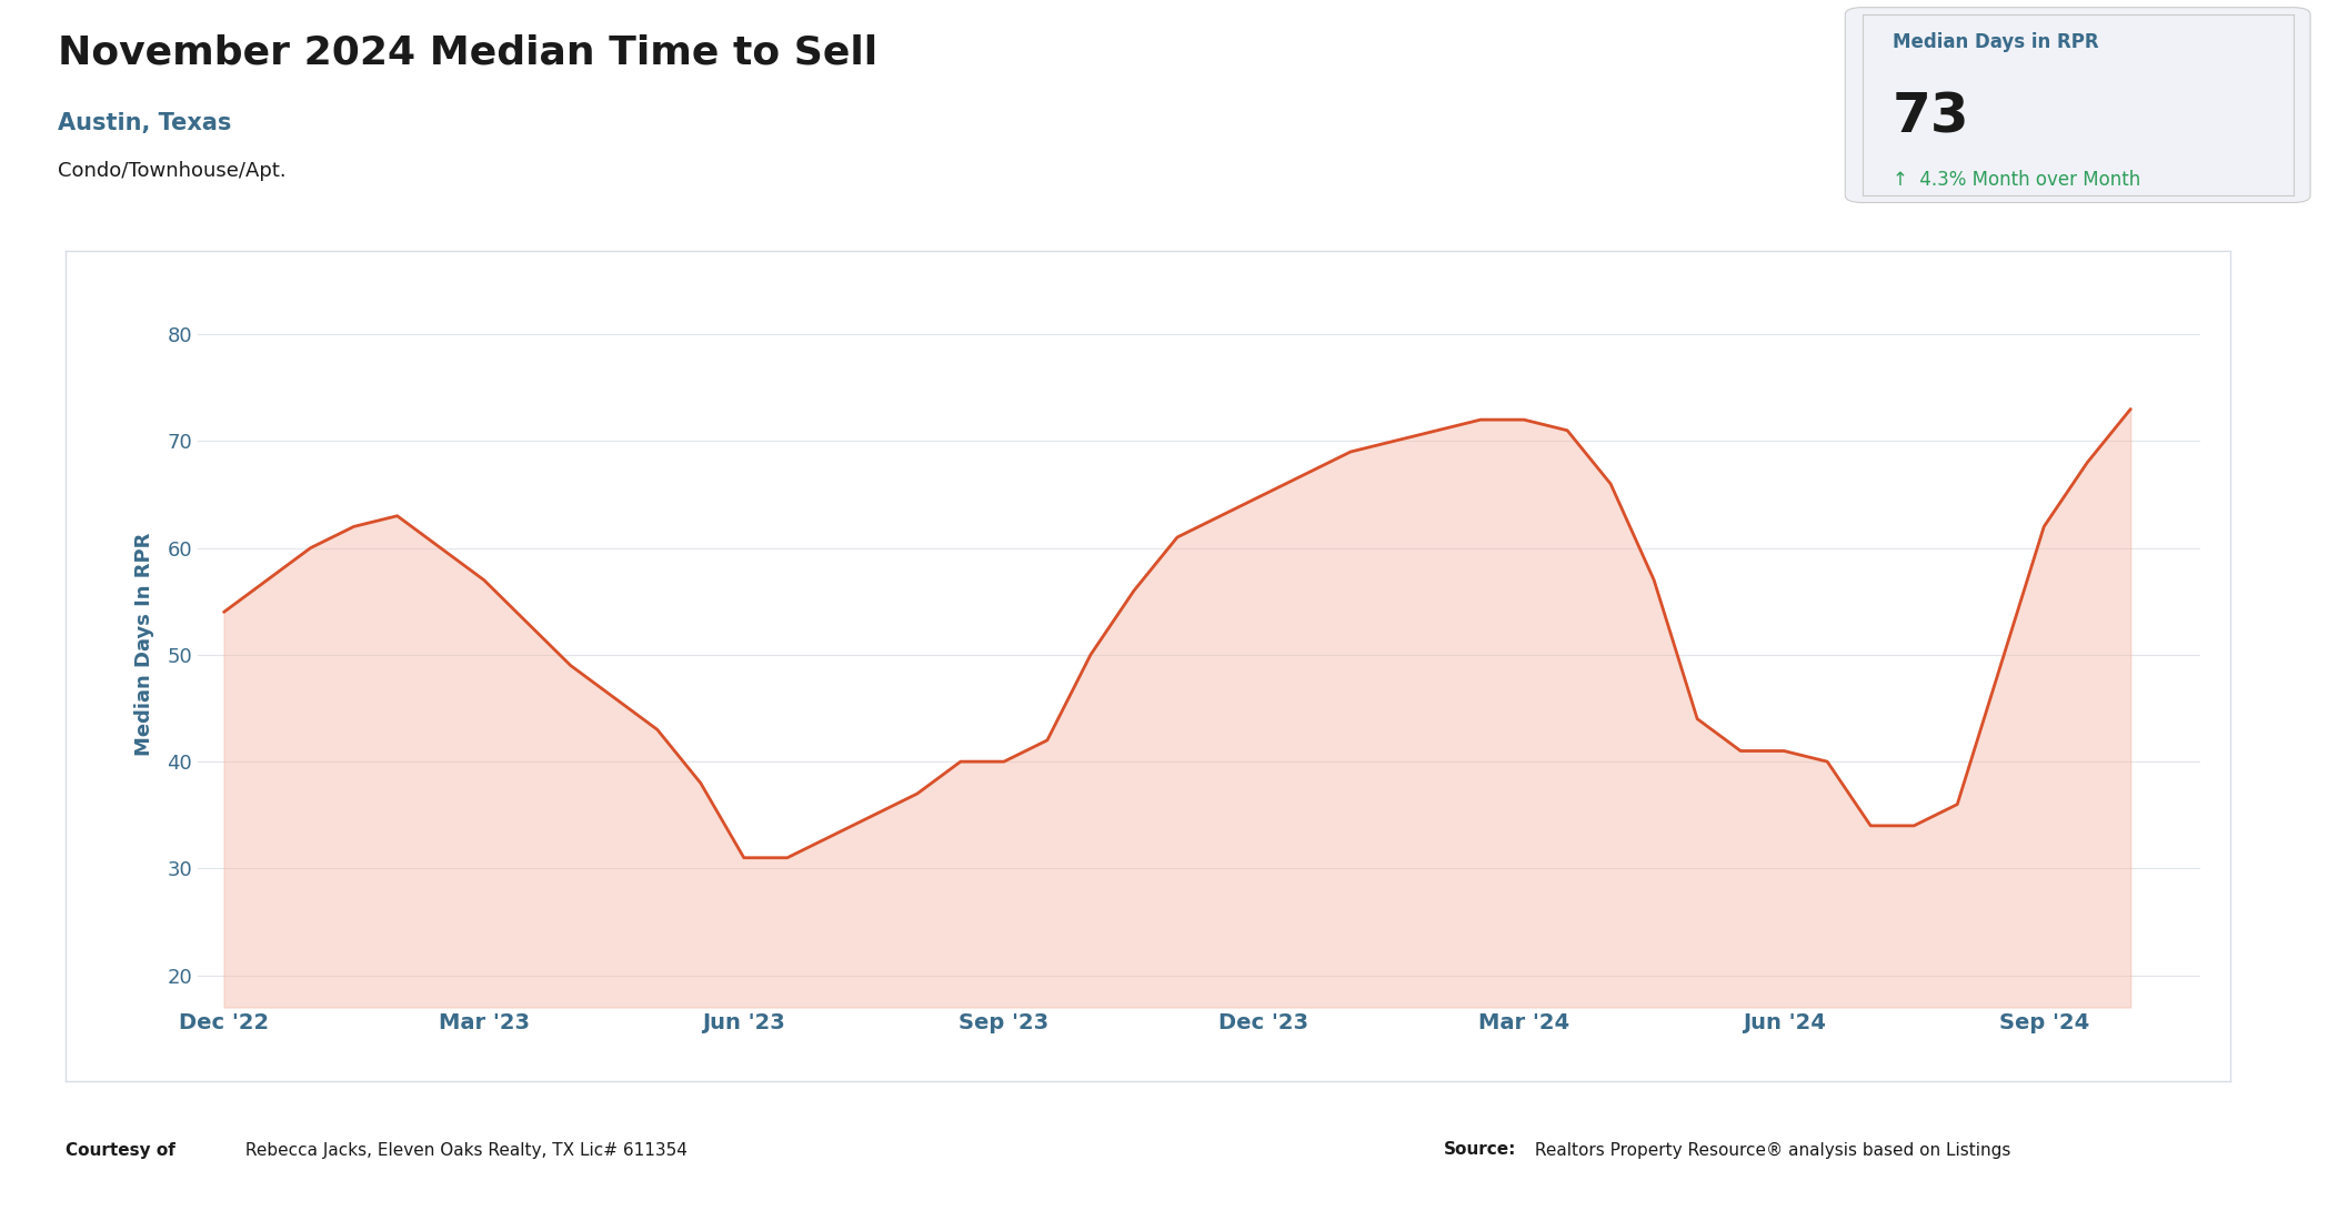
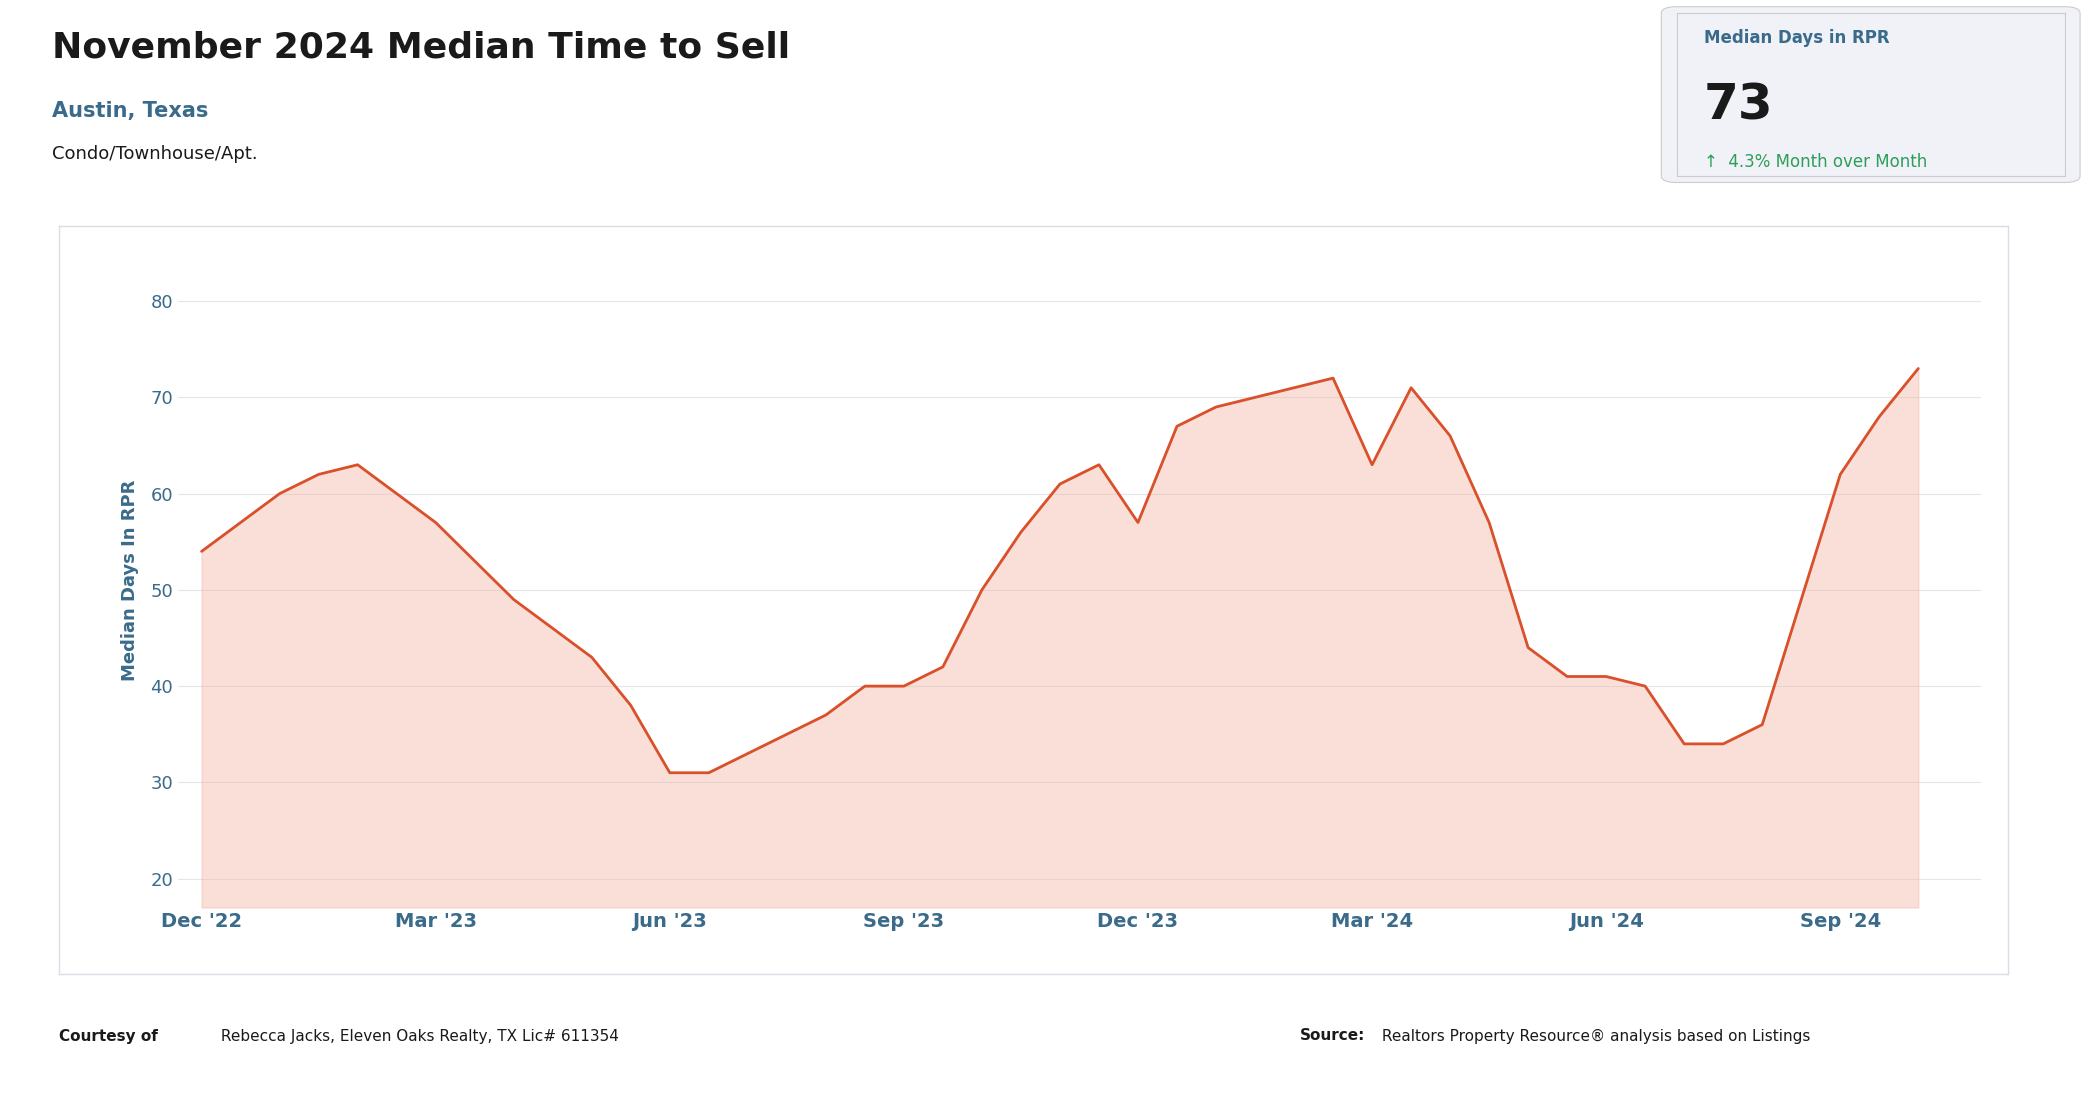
Dec '23: 65 -> 57
Mar '24: 72 -> 63
